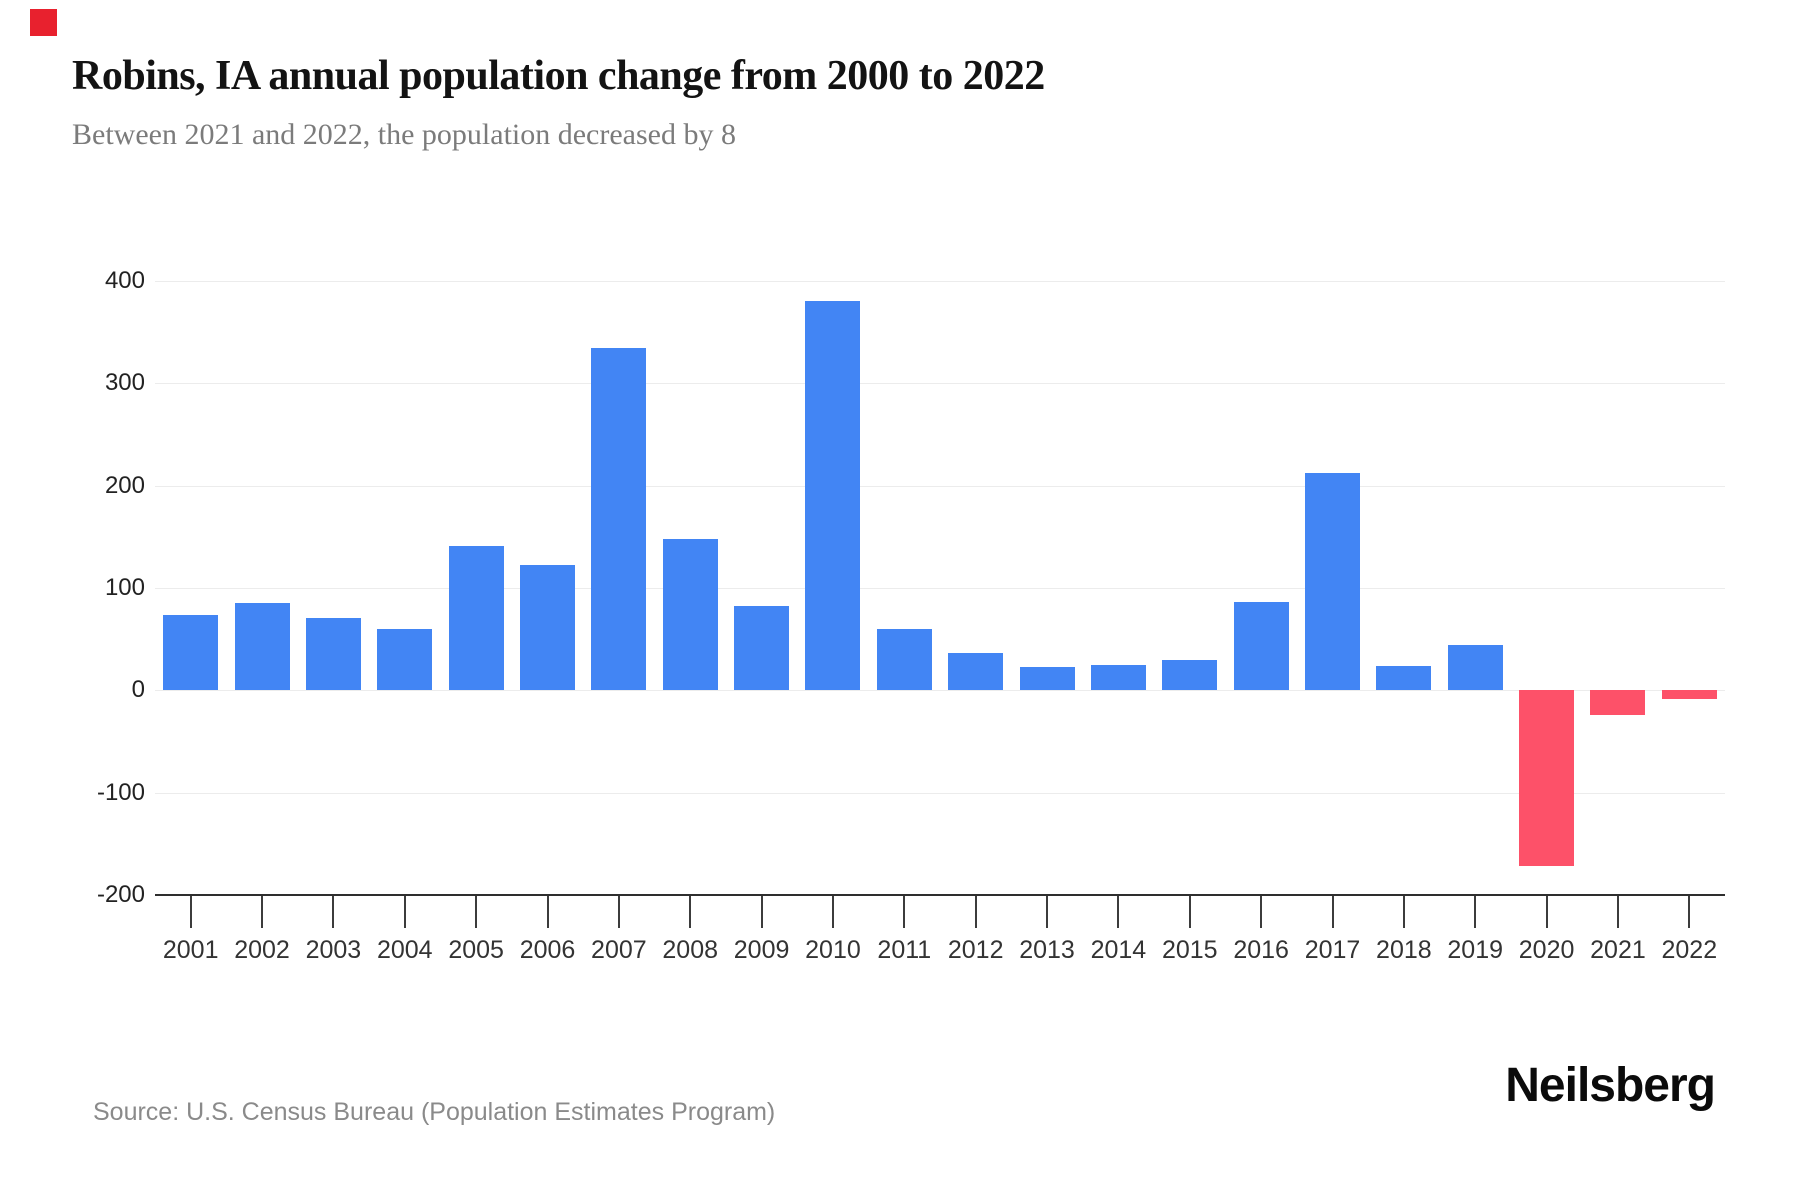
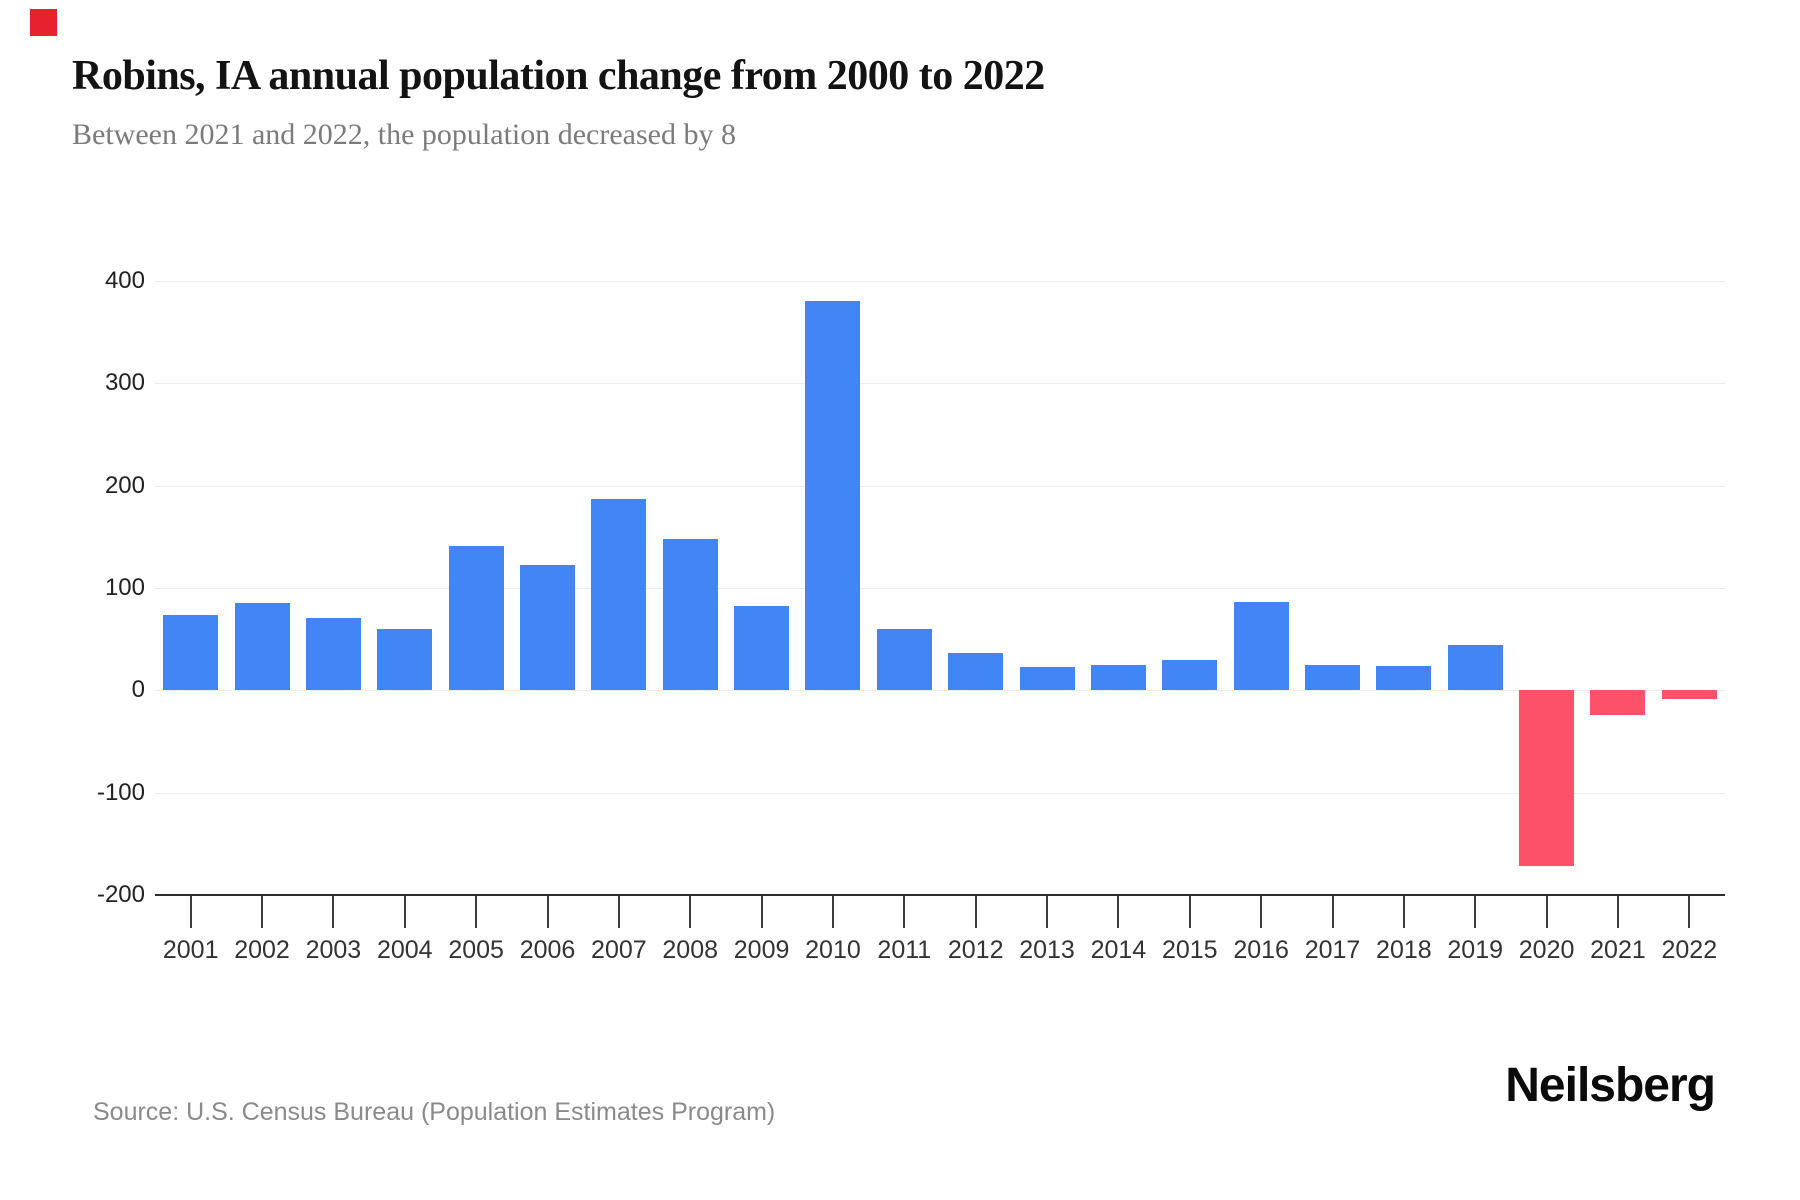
2007: 335 -> 187
2017: 212 -> 25
